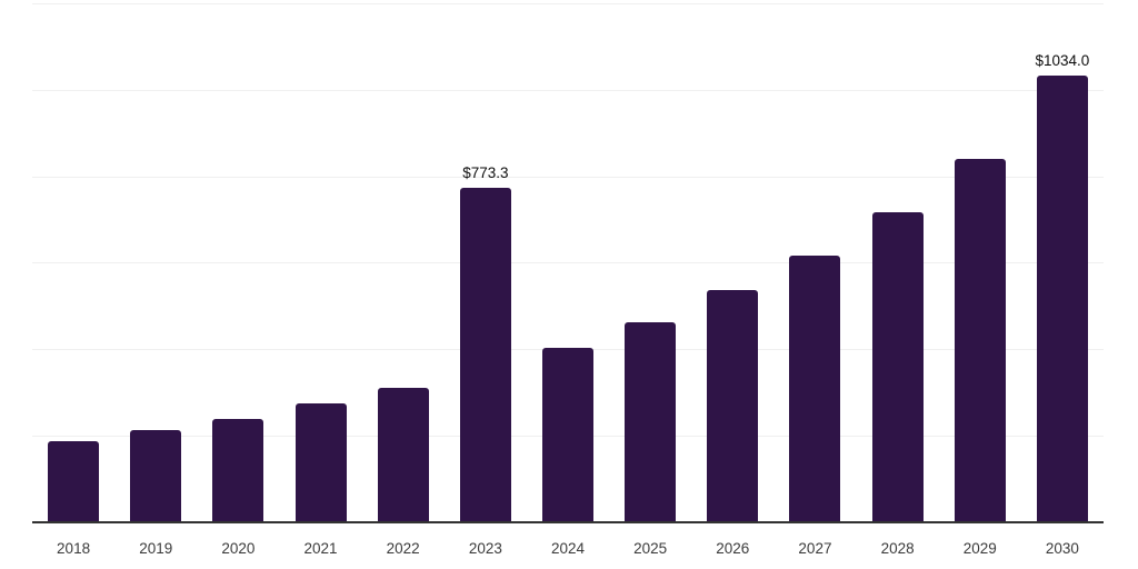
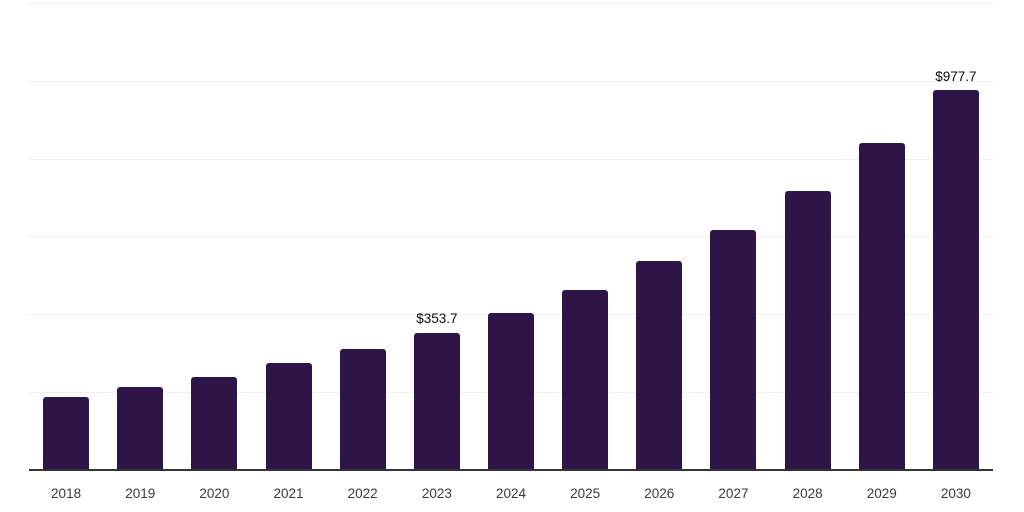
2023: $773.3 -> $353.7
2030: $1034.0 -> $977.7
